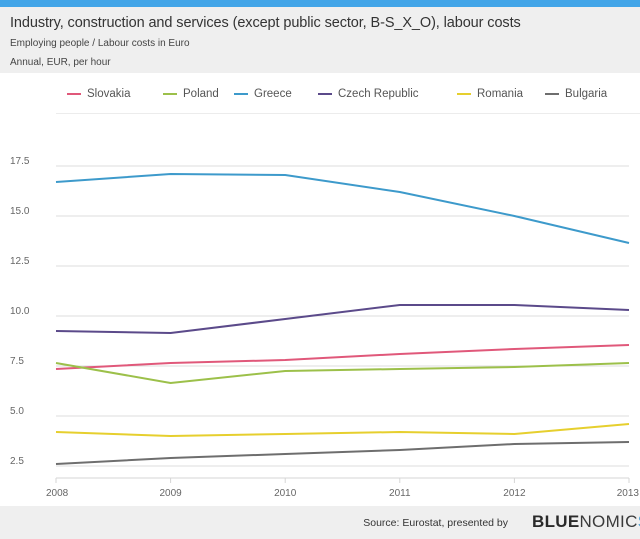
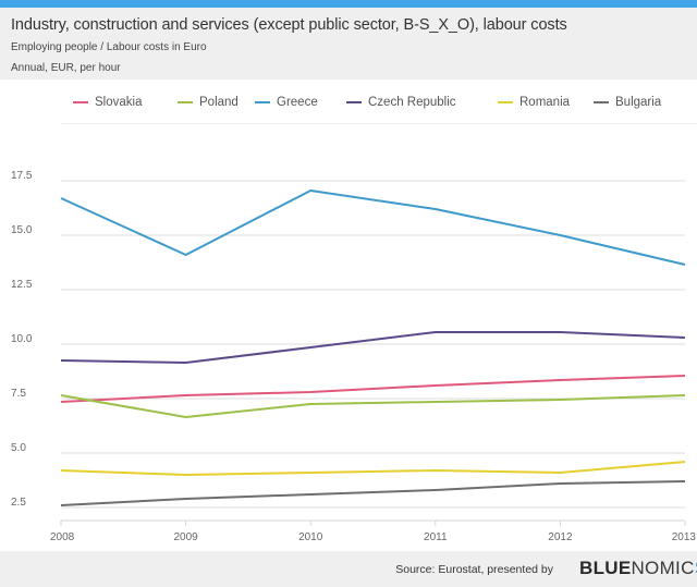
Greece/2009: 17.1 -> 14.1
